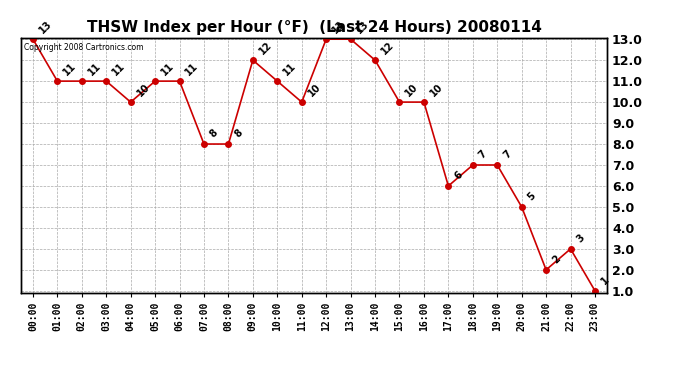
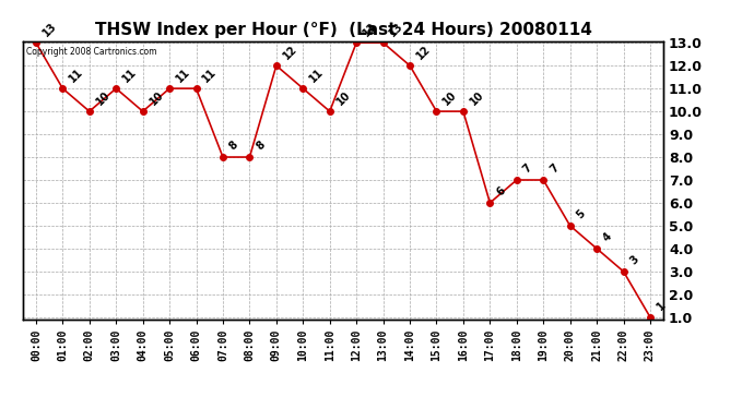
02:00: 11 -> 10
21:00: 2 -> 4
